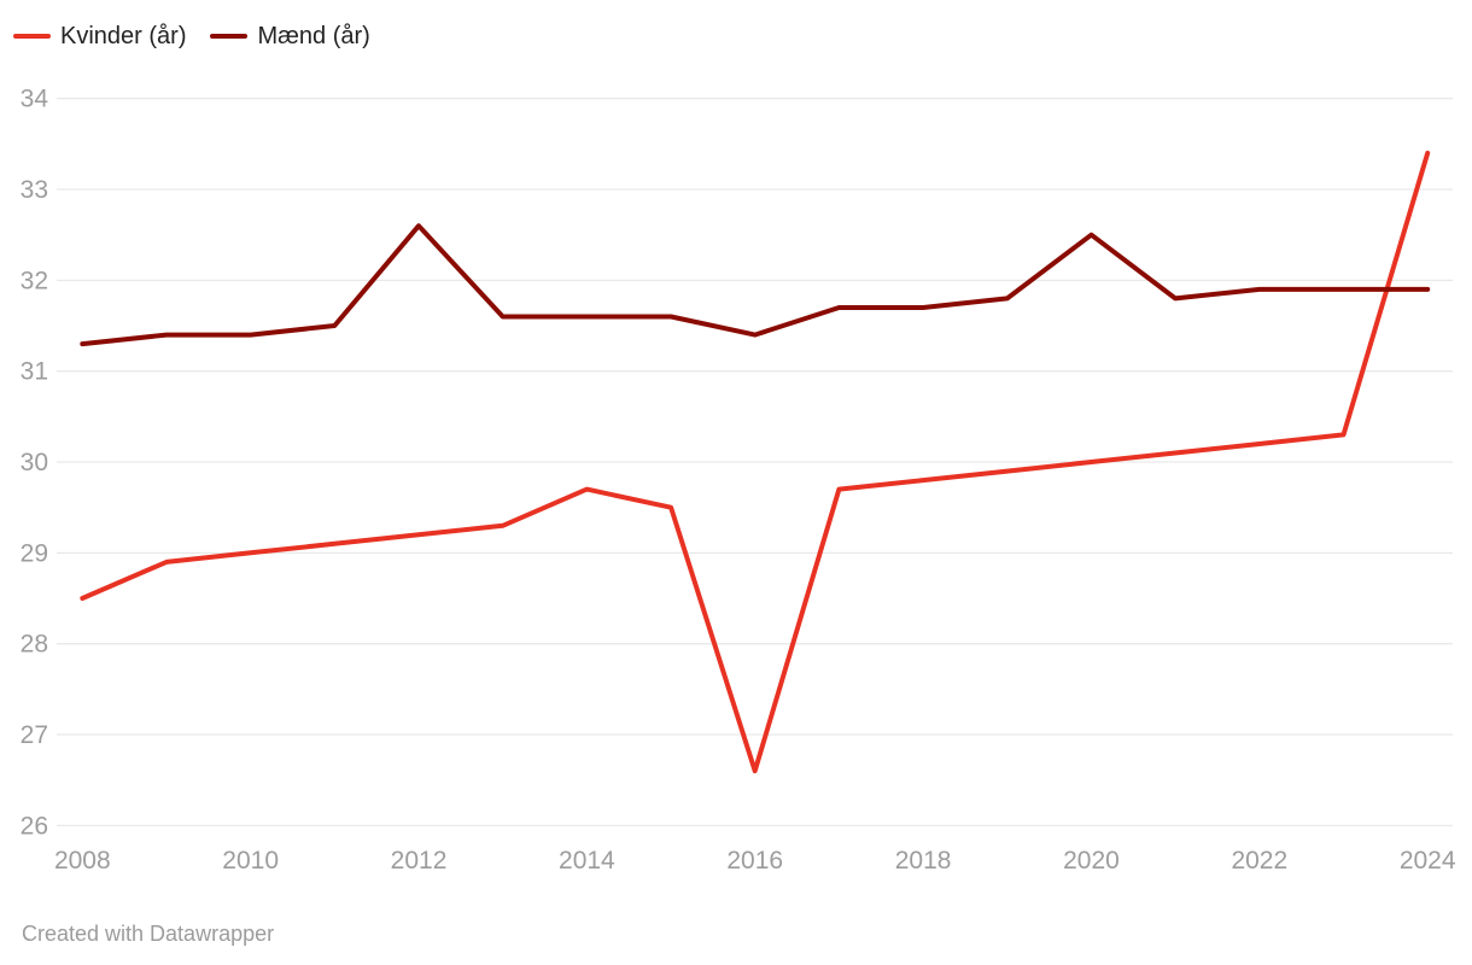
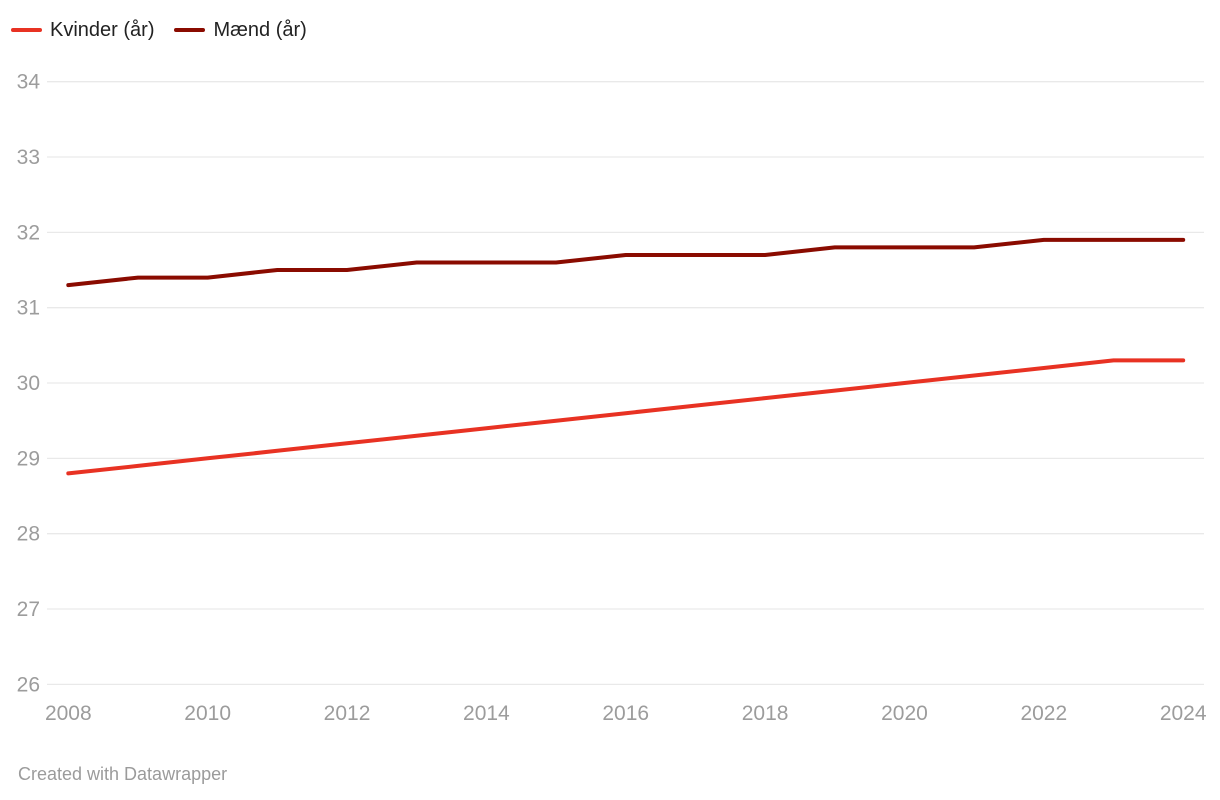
Kvinder (år)/2008: 28.5 -> 28.8
Mænd (år)/2012: 32.6 -> 31.5
Kvinder (år)/2014: 29.7 -> 29.4
Kvinder (år)/2016: 26.6 -> 29.6
Mænd (år)/2016: 31.4 -> 31.7
Mænd (år)/2020: 32.5 -> 31.8
Kvinder (år)/2024: 33.4 -> 30.3
